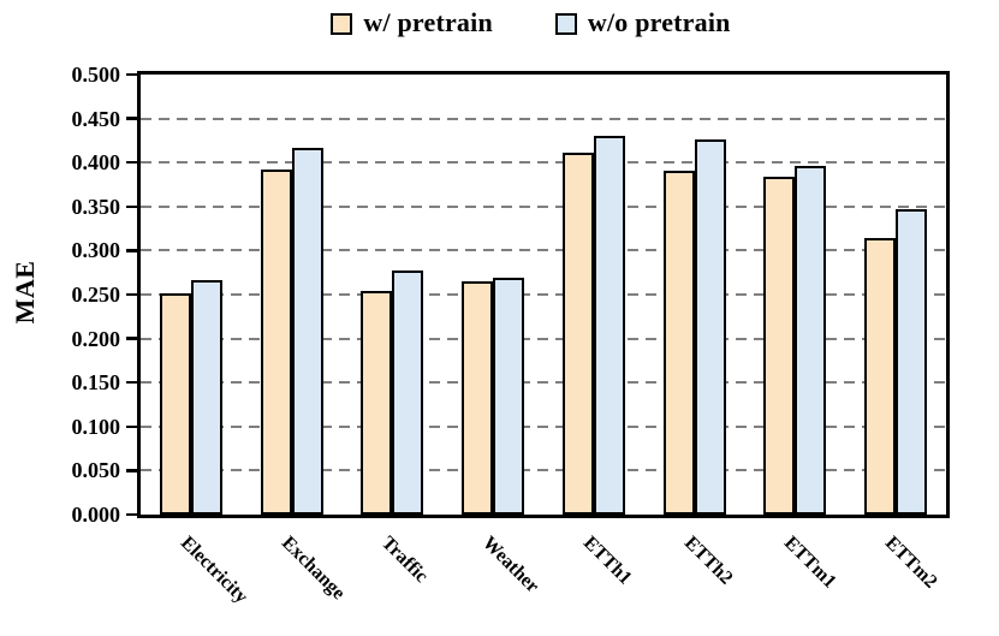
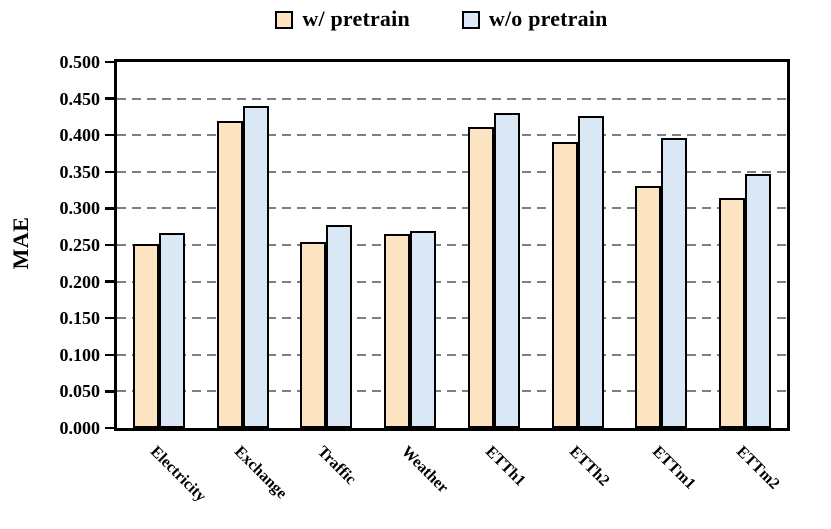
w/ pretrain/Exchange: 0.39 -> 0.42
w/o pretrain/Exchange: 0.42 -> 0.44
w/ pretrain/ETTm1: 0.38 -> 0.33
